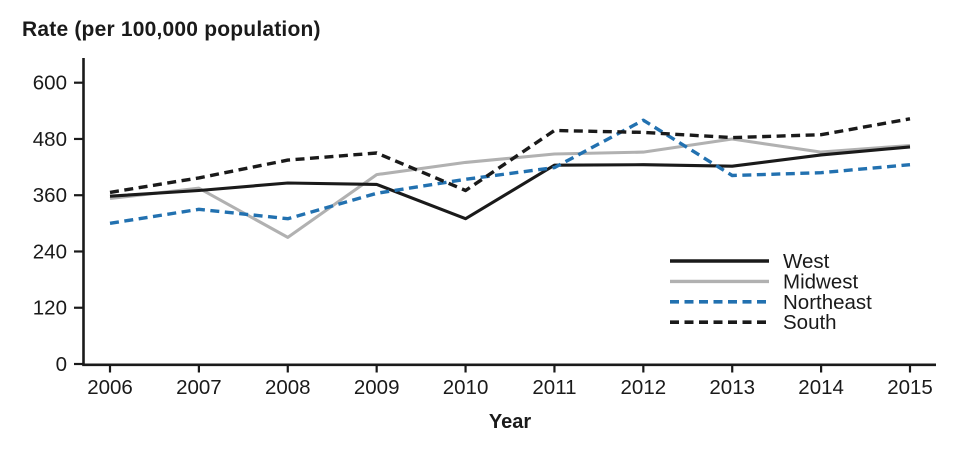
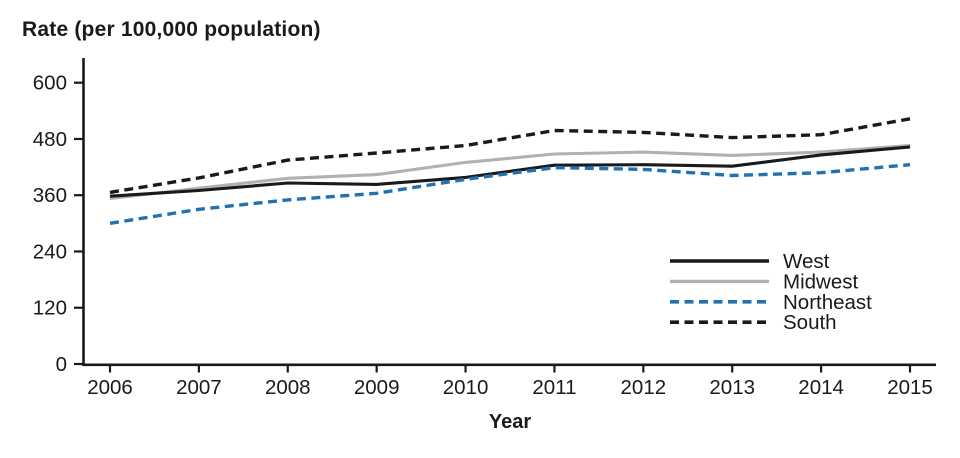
Midwest/2008: 270 -> 400
Northeast/2008: 310 -> 350
West/2010: 310 -> 400
South/2010: 370 -> 470
Northeast/2012: 520 -> 420
Midwest/2013: 480 -> 440
